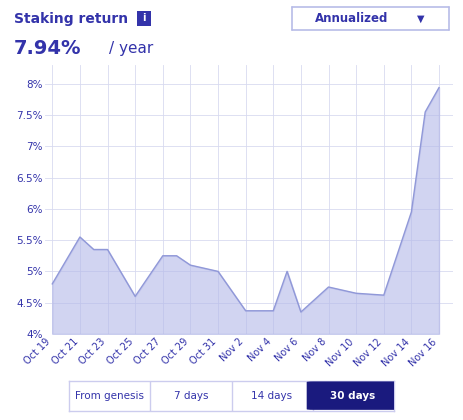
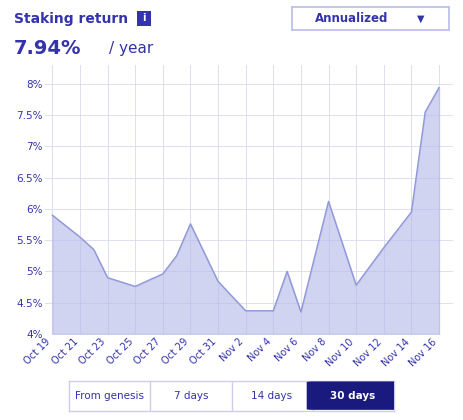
Oct 19: 4.80% -> 5.90%
Oct 23: 5.35% -> 4.90%
Oct 25: 4.60% -> 4.76%
Oct 27: 5.25% -> 4.96%
Oct 29: 5.10% -> 5.76%
Oct 31: 5.00% -> 4.84%
Nov 8: 4.75% -> 6.12%
Nov 10: 4.65% -> 4.78%
Nov 12: 4.62% -> 5.38%
